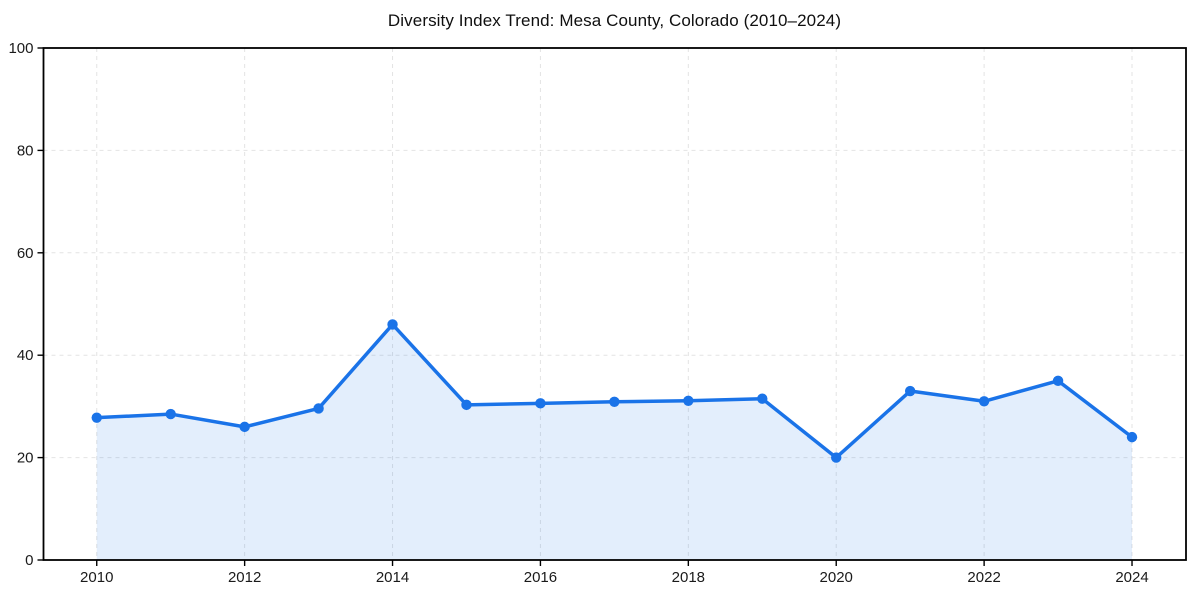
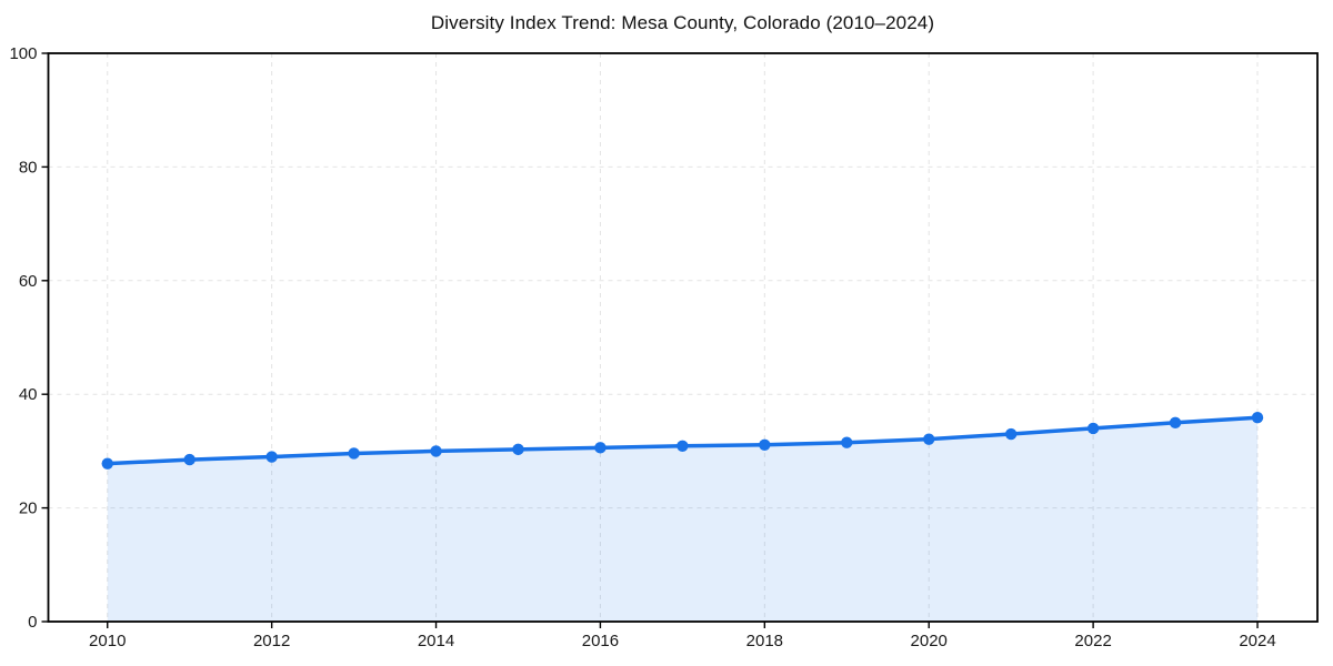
2012: 26 -> 29
2014: 46 -> 30
2020: 20 -> 32
2022: 31 -> 34
2024: 24 -> 36
